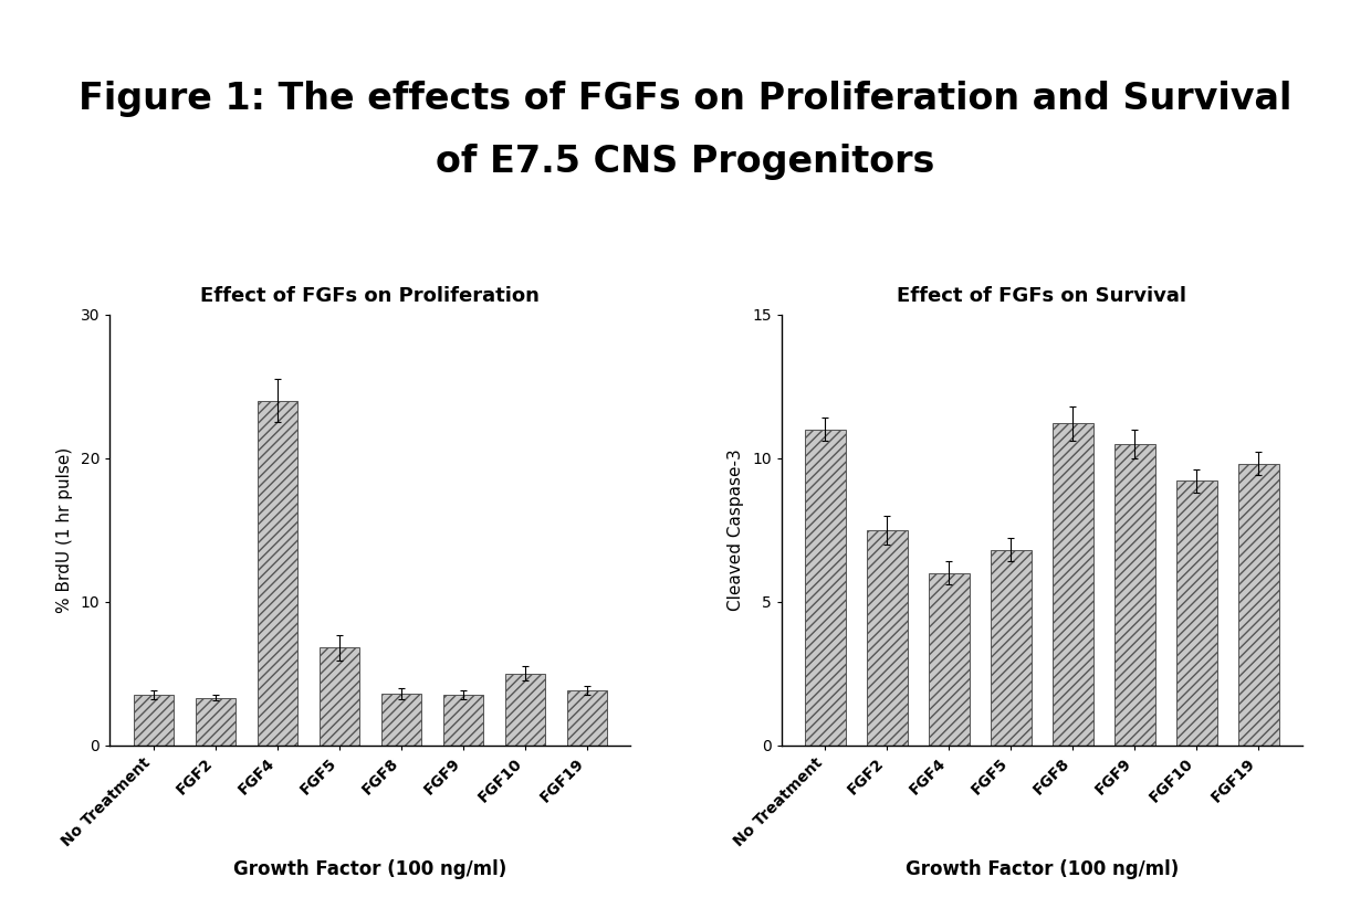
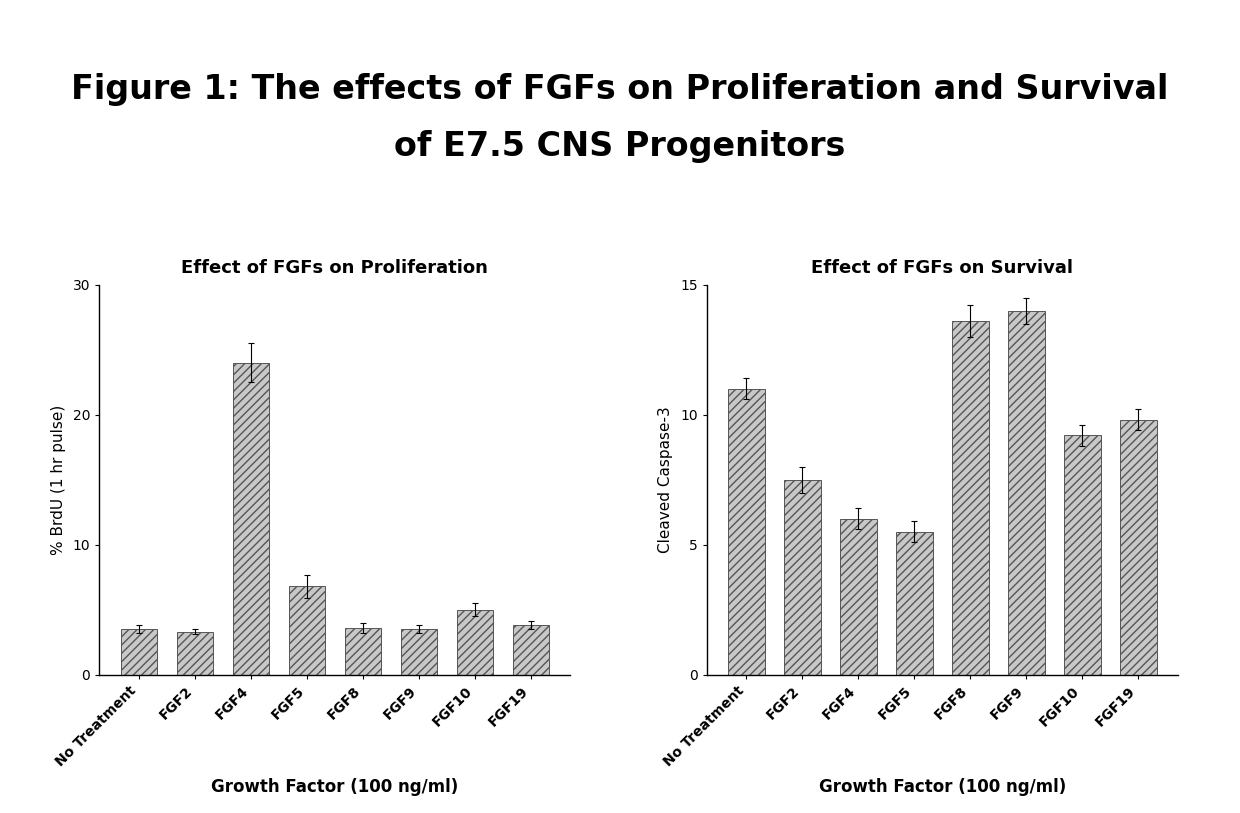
Effect of FGFs on Survival/FGF5: 6.8 -> 5.5
Effect of FGFs on Survival/FGF8: 11.2 -> 13.6
Effect of FGFs on Survival/FGF9: 10.5 -> 14.0
